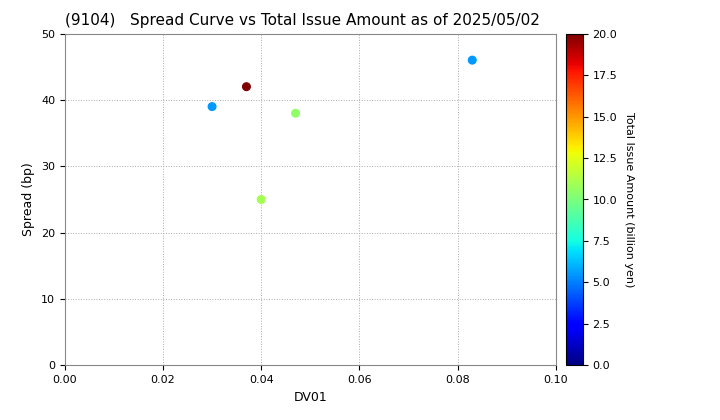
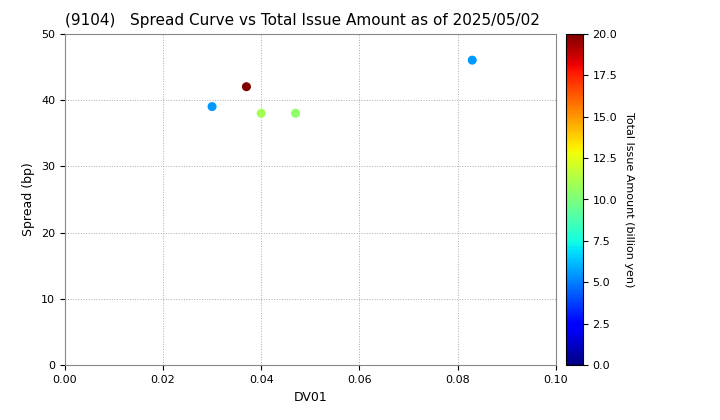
0.04: 25 -> 38
